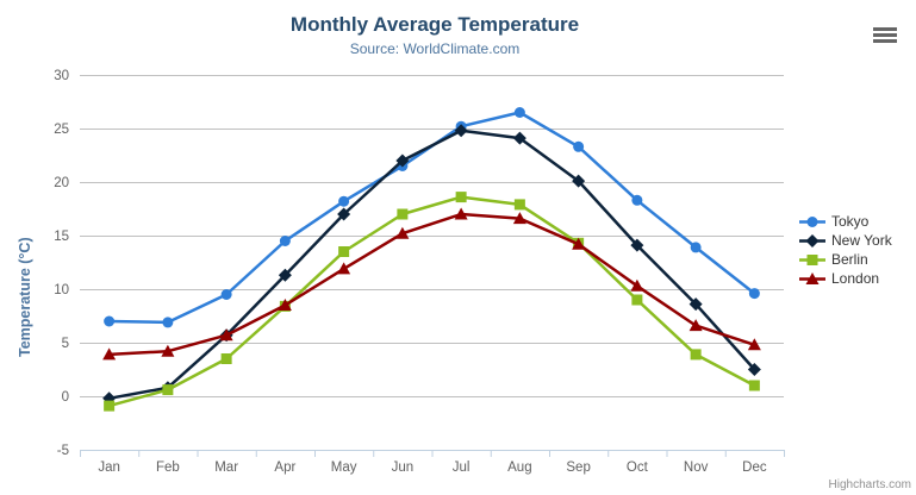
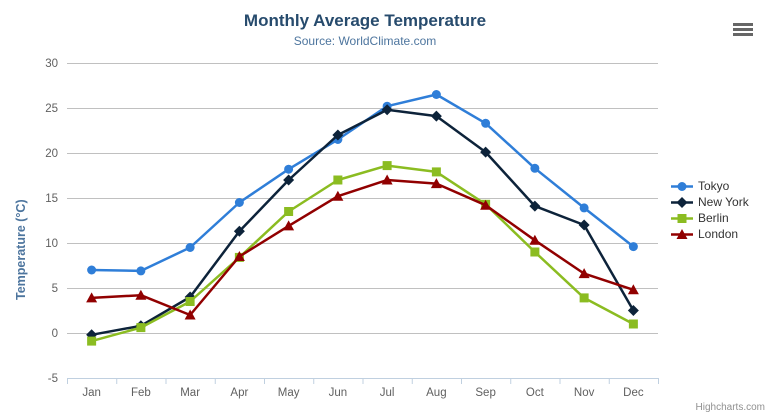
New York/Mar: 6 -> 4
London/Mar: 6 -> 2
New York/Nov: 9 -> 12
